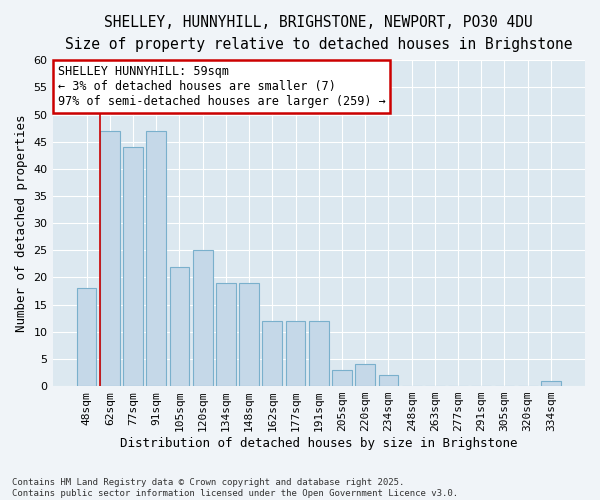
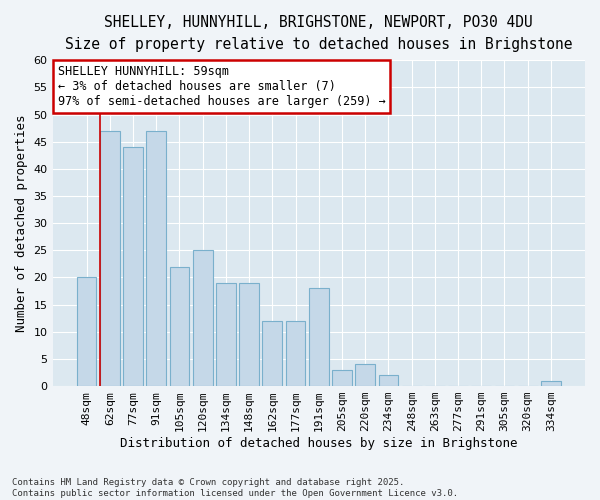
48sqm: 18 -> 20
191sqm: 12 -> 18
